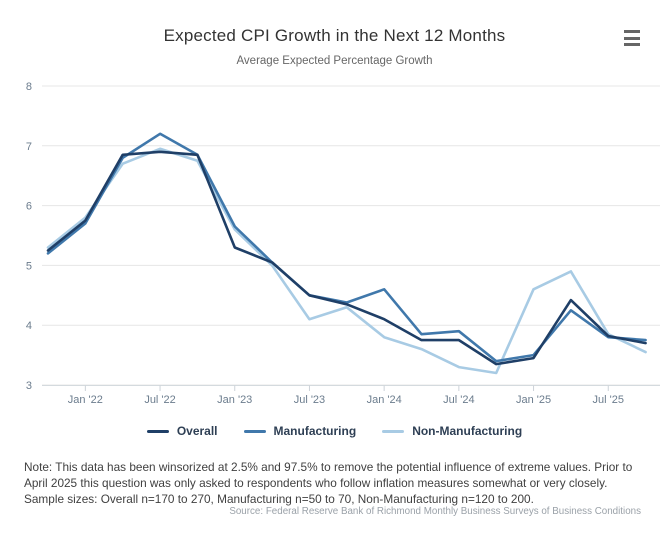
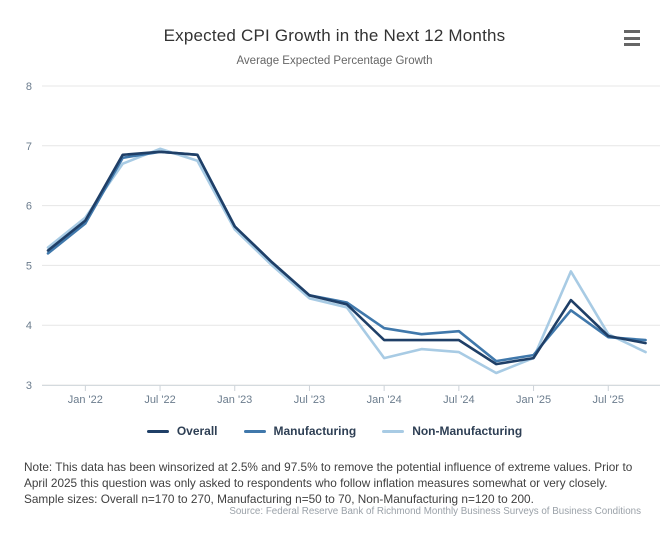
Manufacturing/Jul '22: 7.2 -> 6.9
Overall/Jan '23: 5.3 -> 5.7
Non-Manufacturing/Jul '23: 4.1 -> 4.5
Overall/Jan '24: 4.1 -> 3.8
Manufacturing/Jan '24: 4.6 -> 4.0
Non-Manufacturing/Jan '24: 3.8 -> 3.5
Non-Manufacturing/Jul '24: 3.3 -> 3.5
Non-Manufacturing/Jan '25: 4.6 -> 3.5
